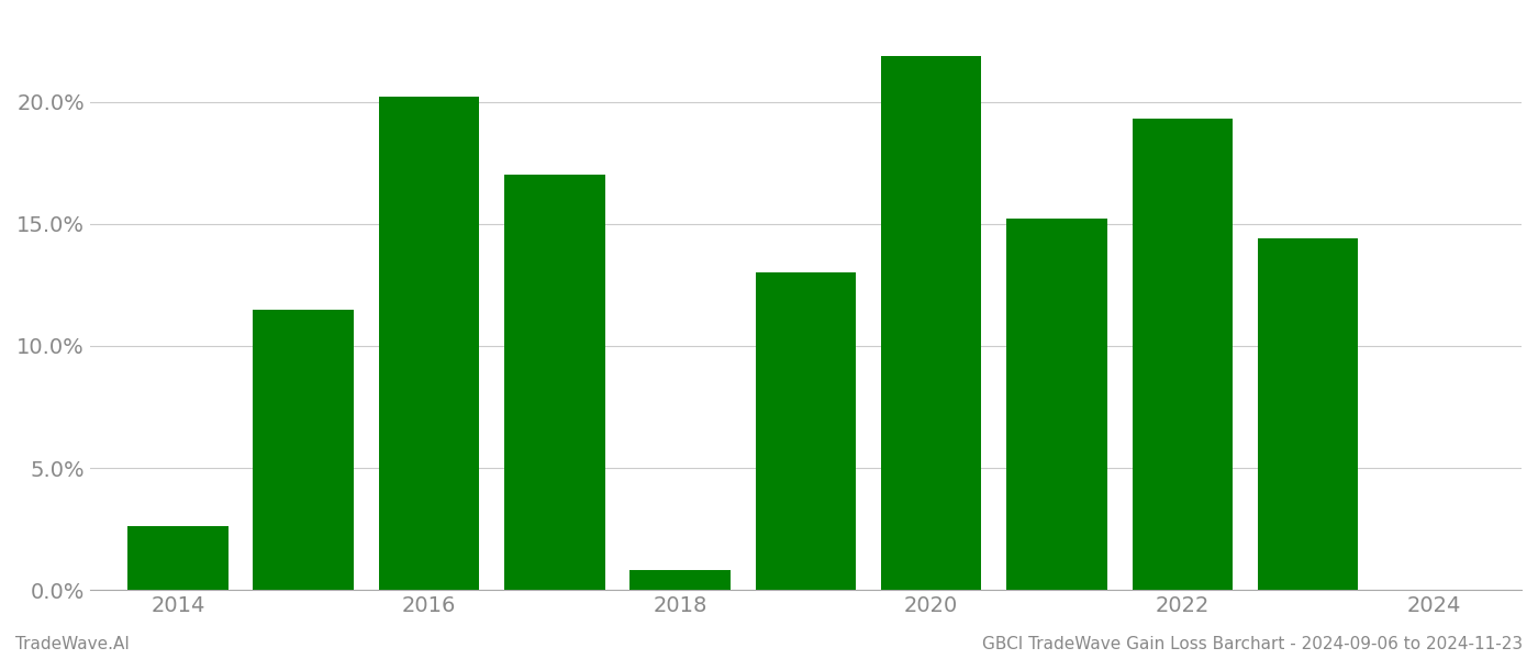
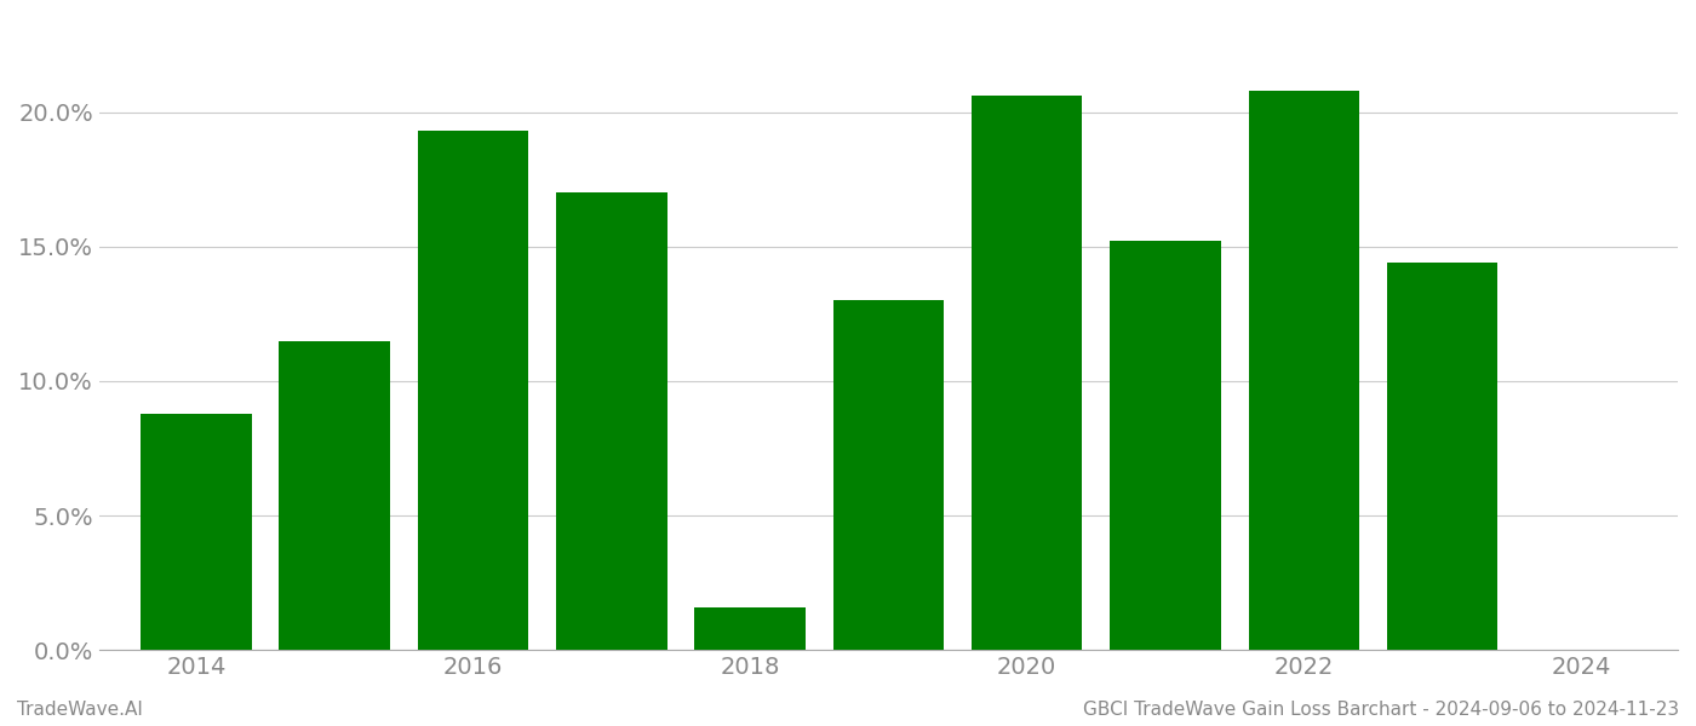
2014: 2.6% -> 8.8%
2016: 20.2% -> 19.3%
2018: 0.8% -> 1.6%
2020: 21.9% -> 20.6%
2022: 19.3% -> 20.8%
